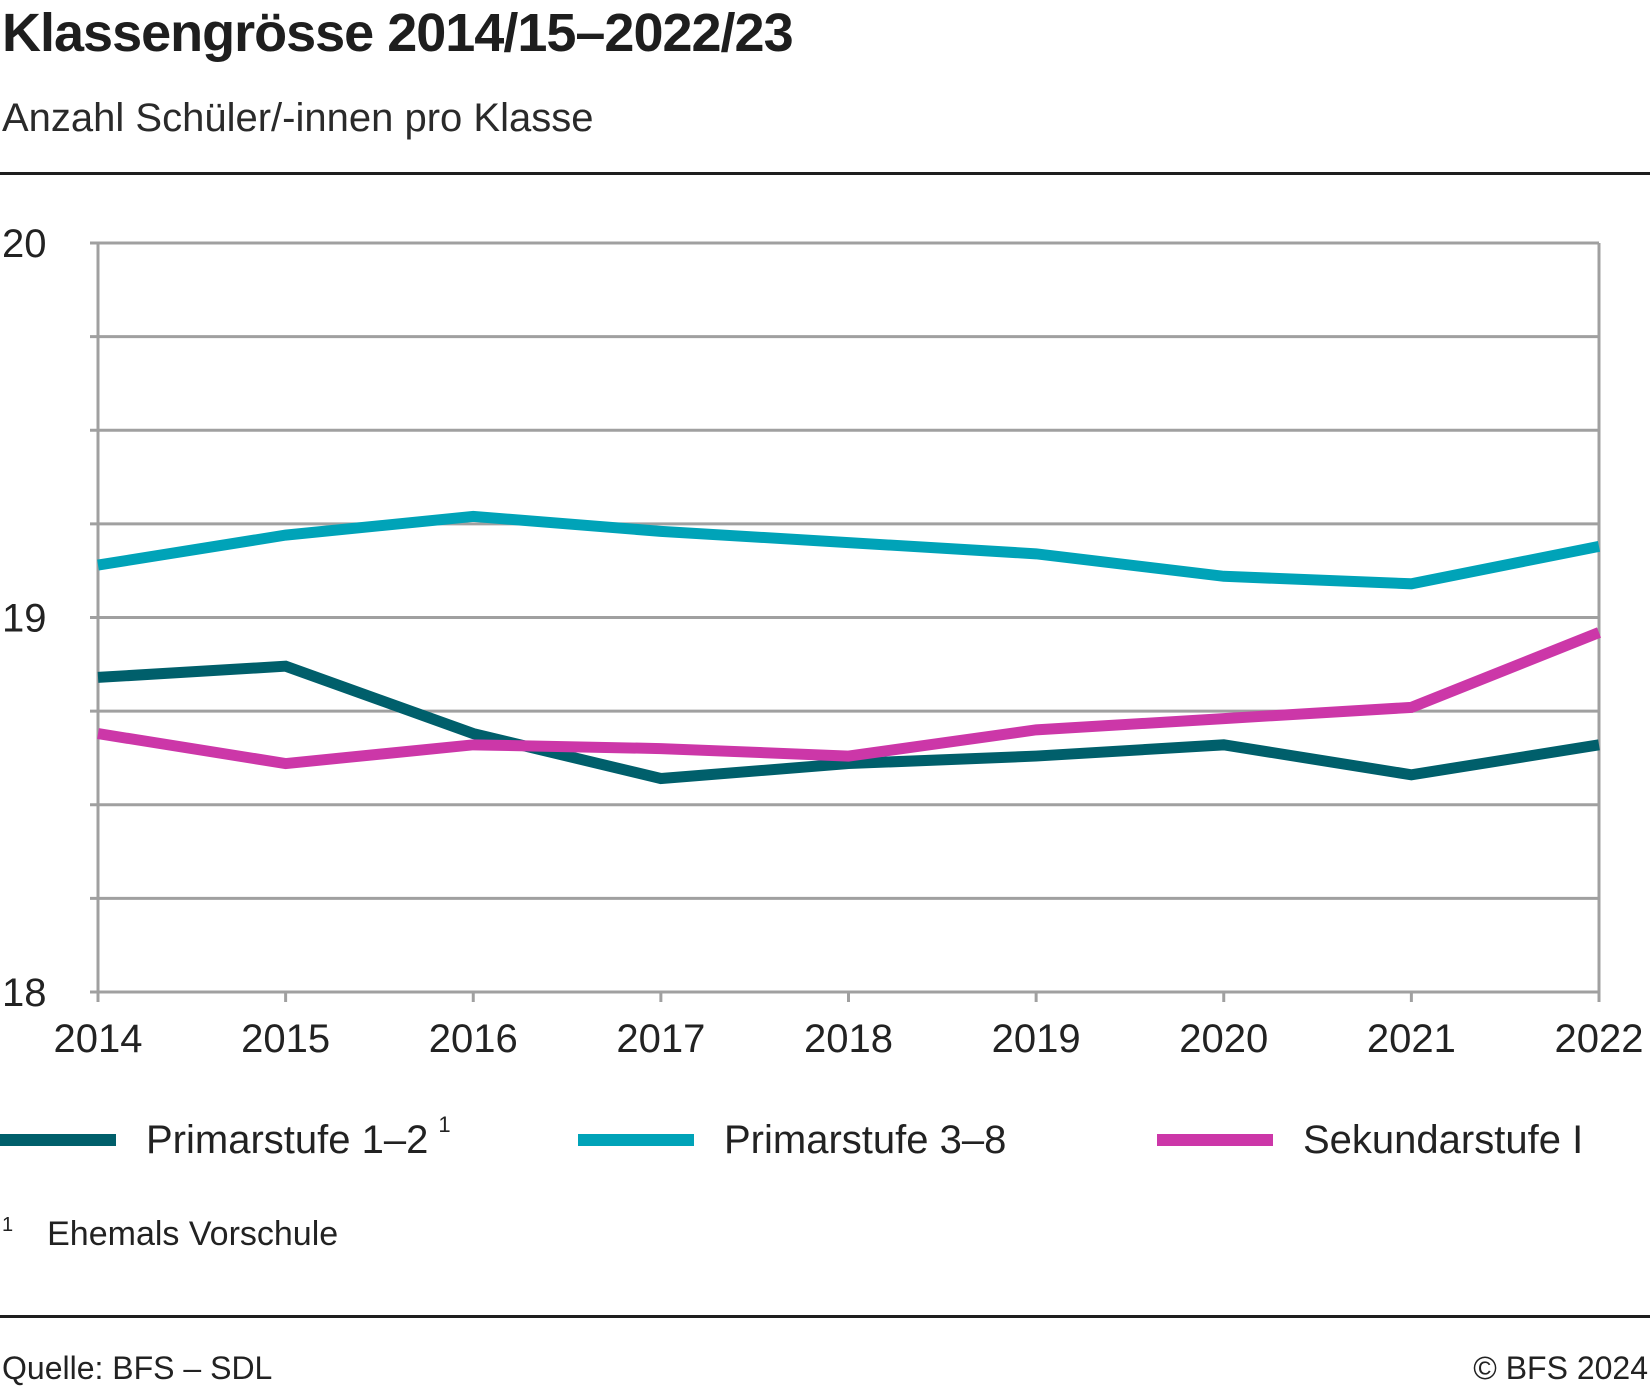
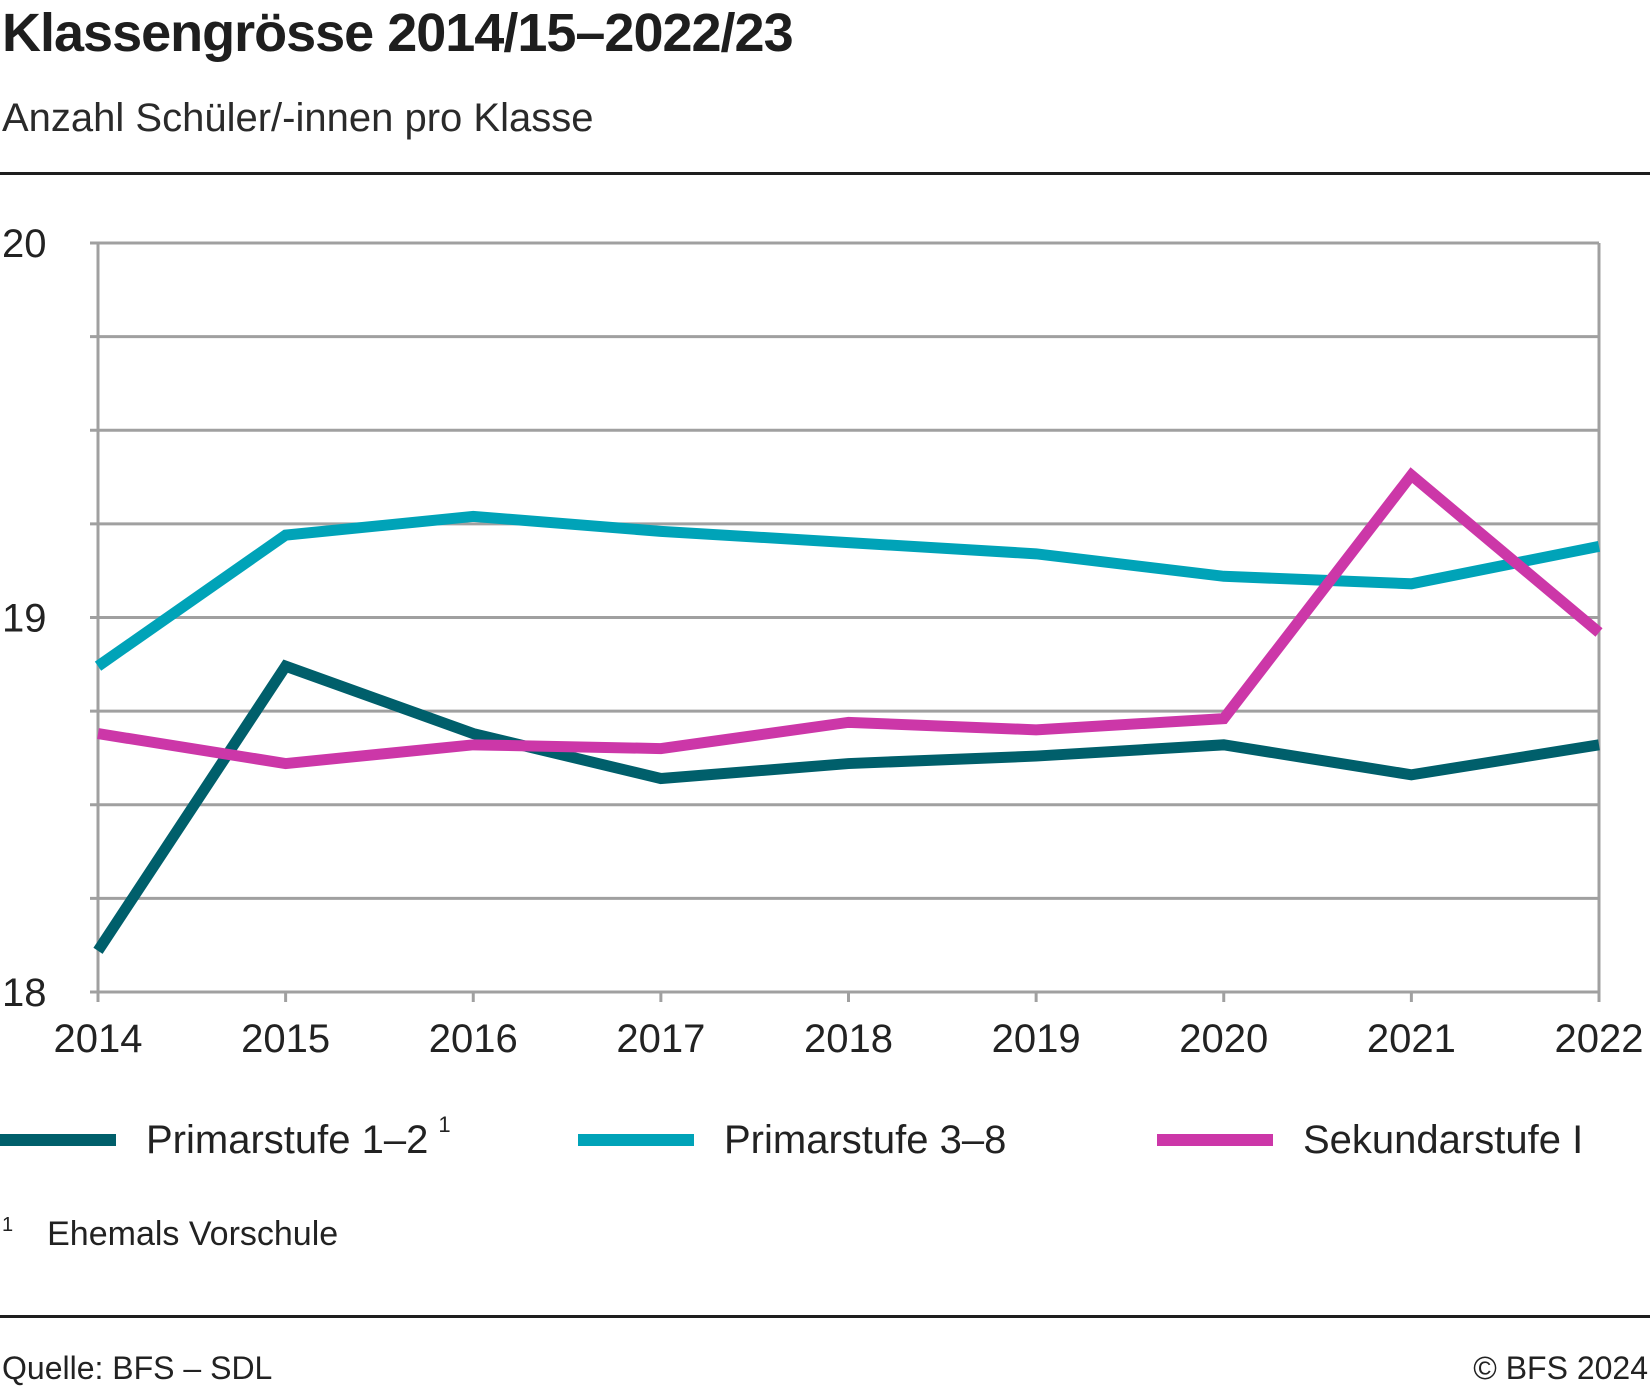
Primarstufe 1–2/2014: 18.84 -> 18.11
Primarstufe 3–8/2014: 19.14 -> 18.87
Sekundarstufe I/2018: 18.63 -> 18.72
Sekundarstufe I/2021: 18.76 -> 19.38
